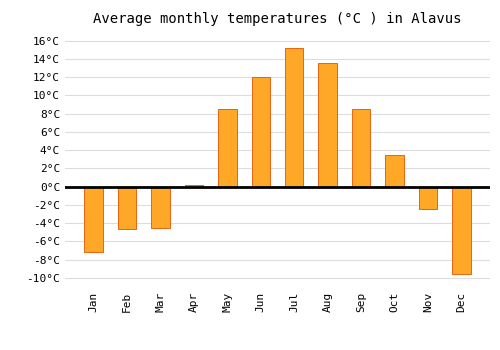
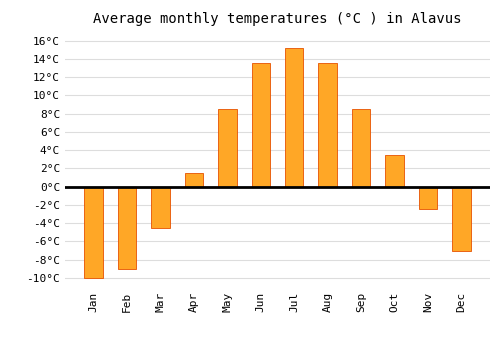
Jan: -7.2°C -> -10.0°C
Feb: -4.6°C -> -9.0°C
Apr: 0.2°C -> 1.5°C
Jun: 12.0°C -> 13.5°C
Dec: -9.6°C -> -7.0°C
